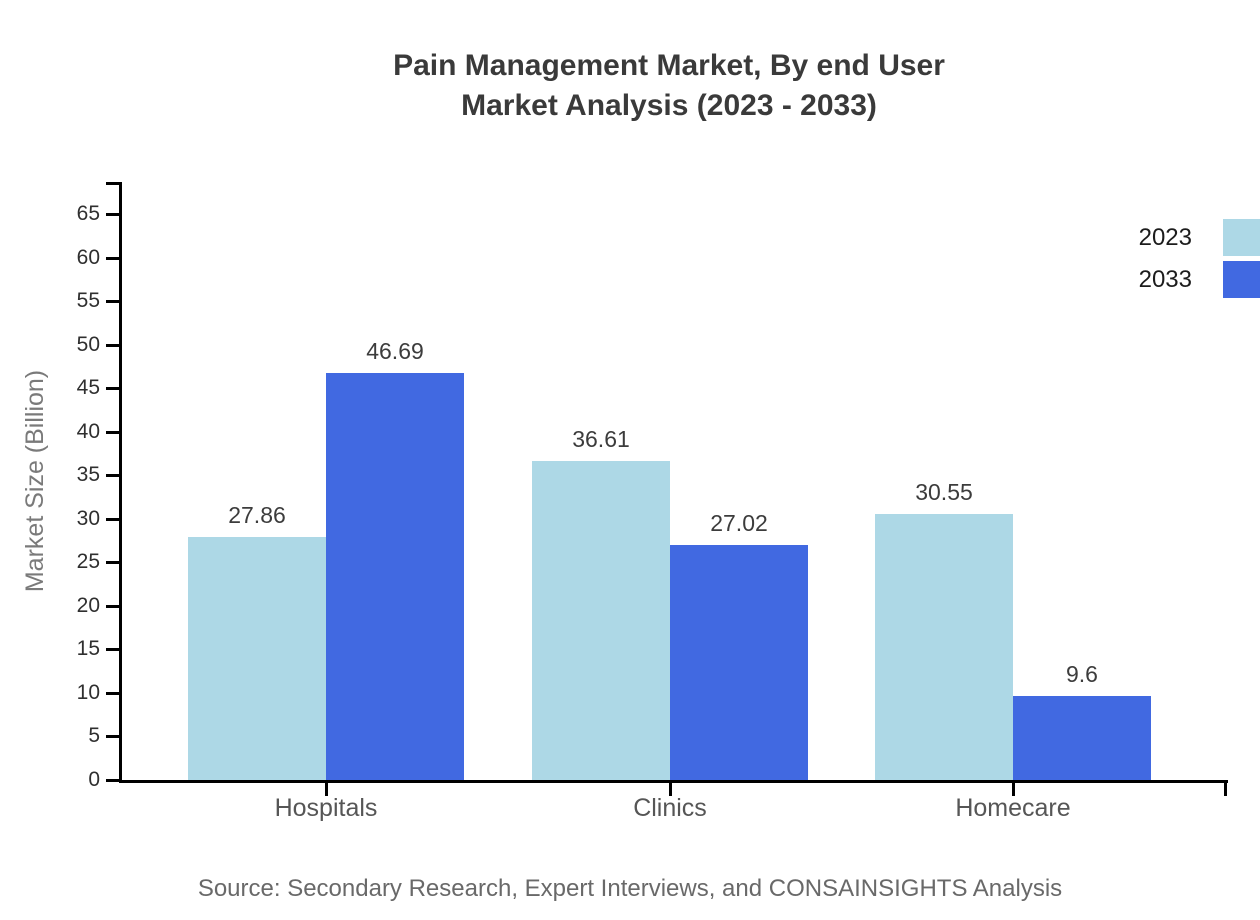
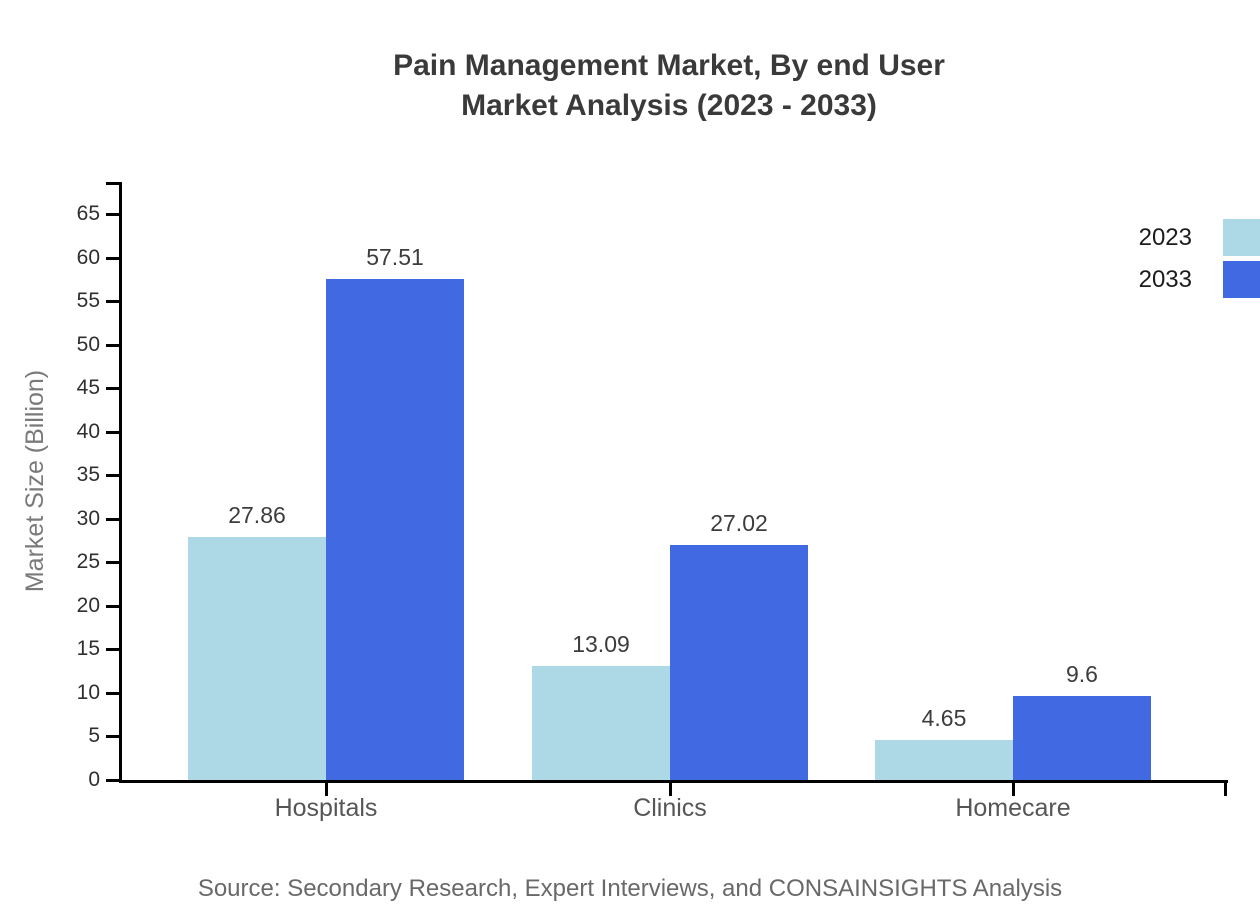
2033/Hospitals: 46.69 -> 57.51
2023/Clinics: 36.61 -> 13.09
2023/Homecare: 30.55 -> 4.65
